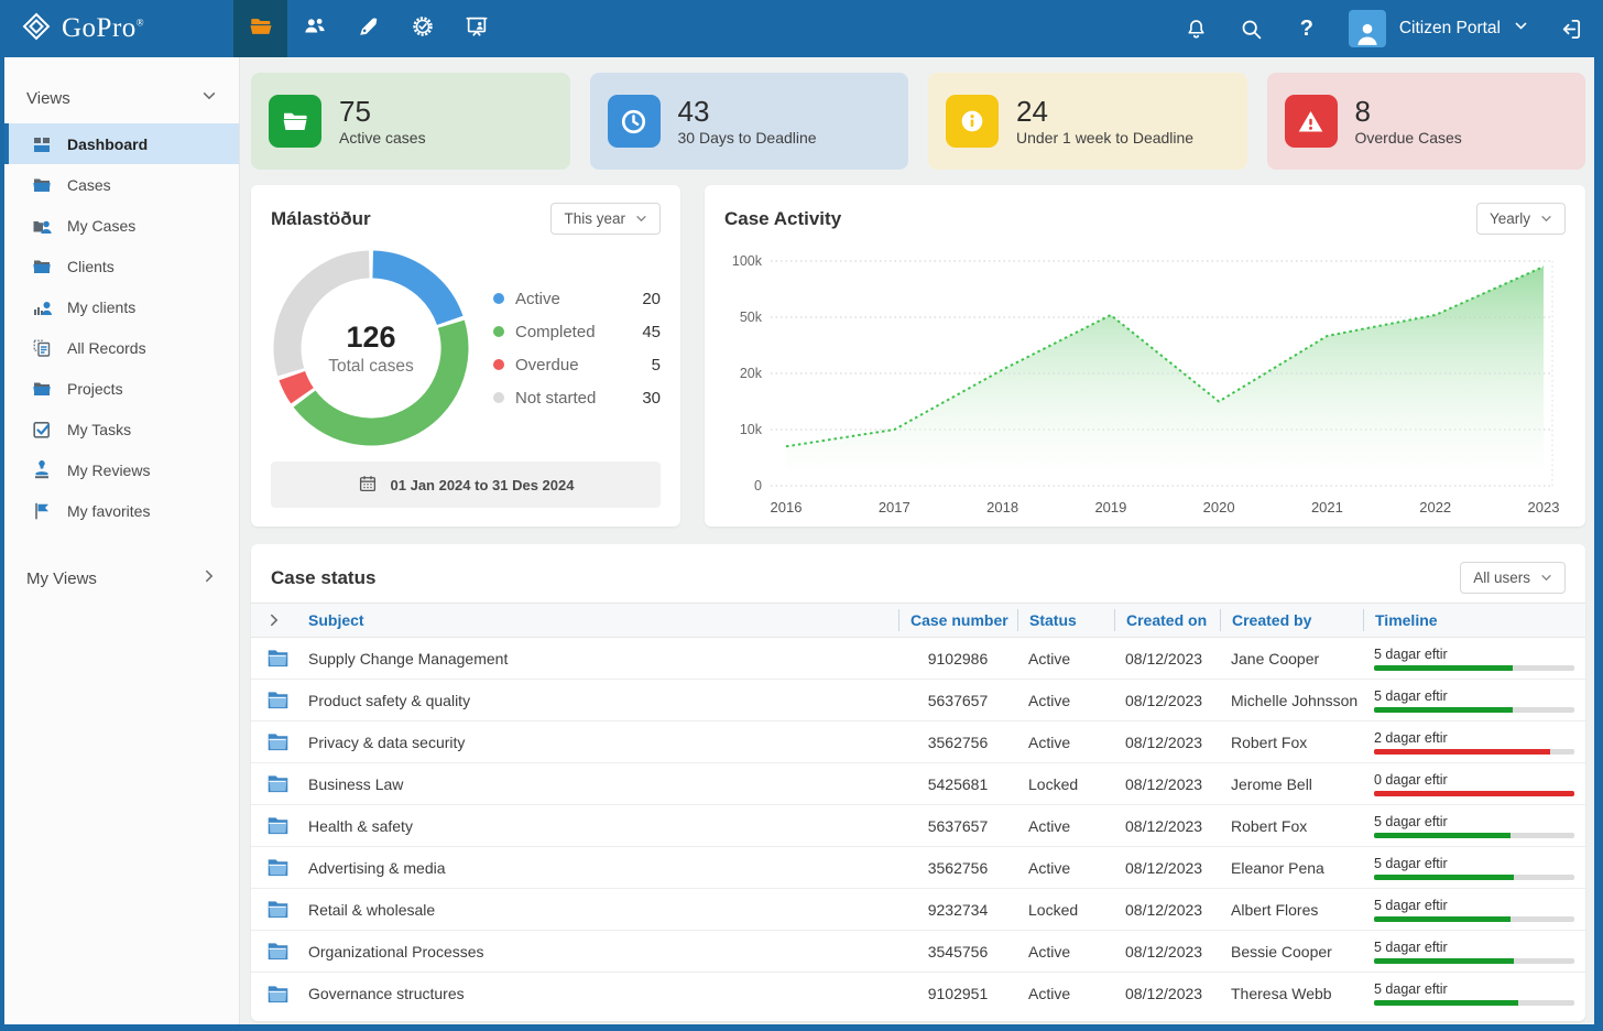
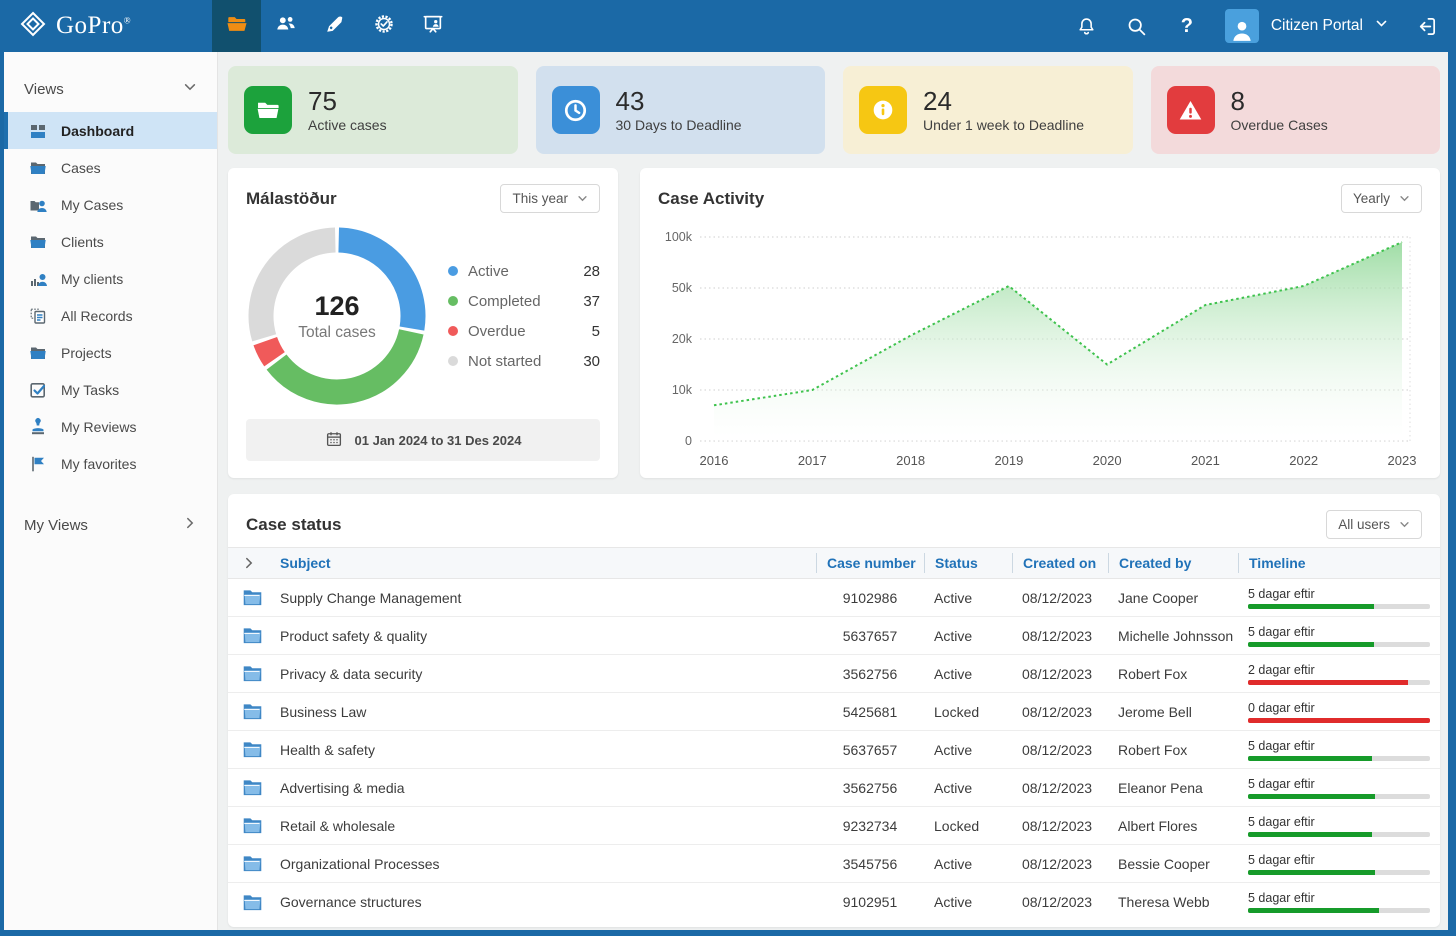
Málastöður/Active: 20 -> 28
Málastöður/Completed: 45 -> 37
